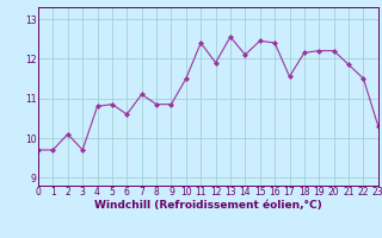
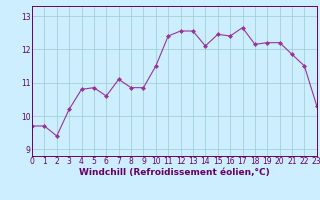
2: 10.10 -> 9.40
3: 9.70 -> 10.20
12: 11.90 -> 12.55
17: 11.55 -> 12.65
